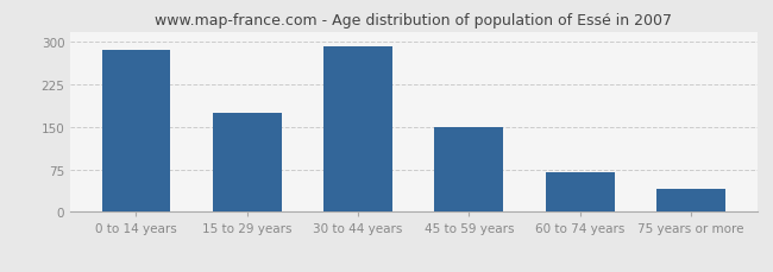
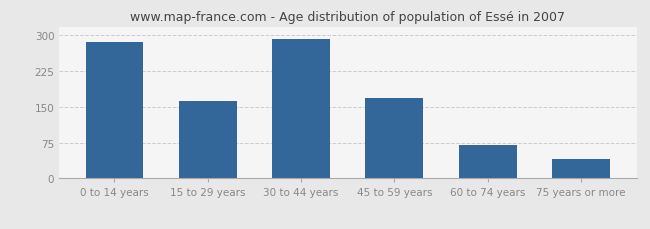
15 to 29 years: 175 -> 163
45 to 59 years: 150 -> 168
